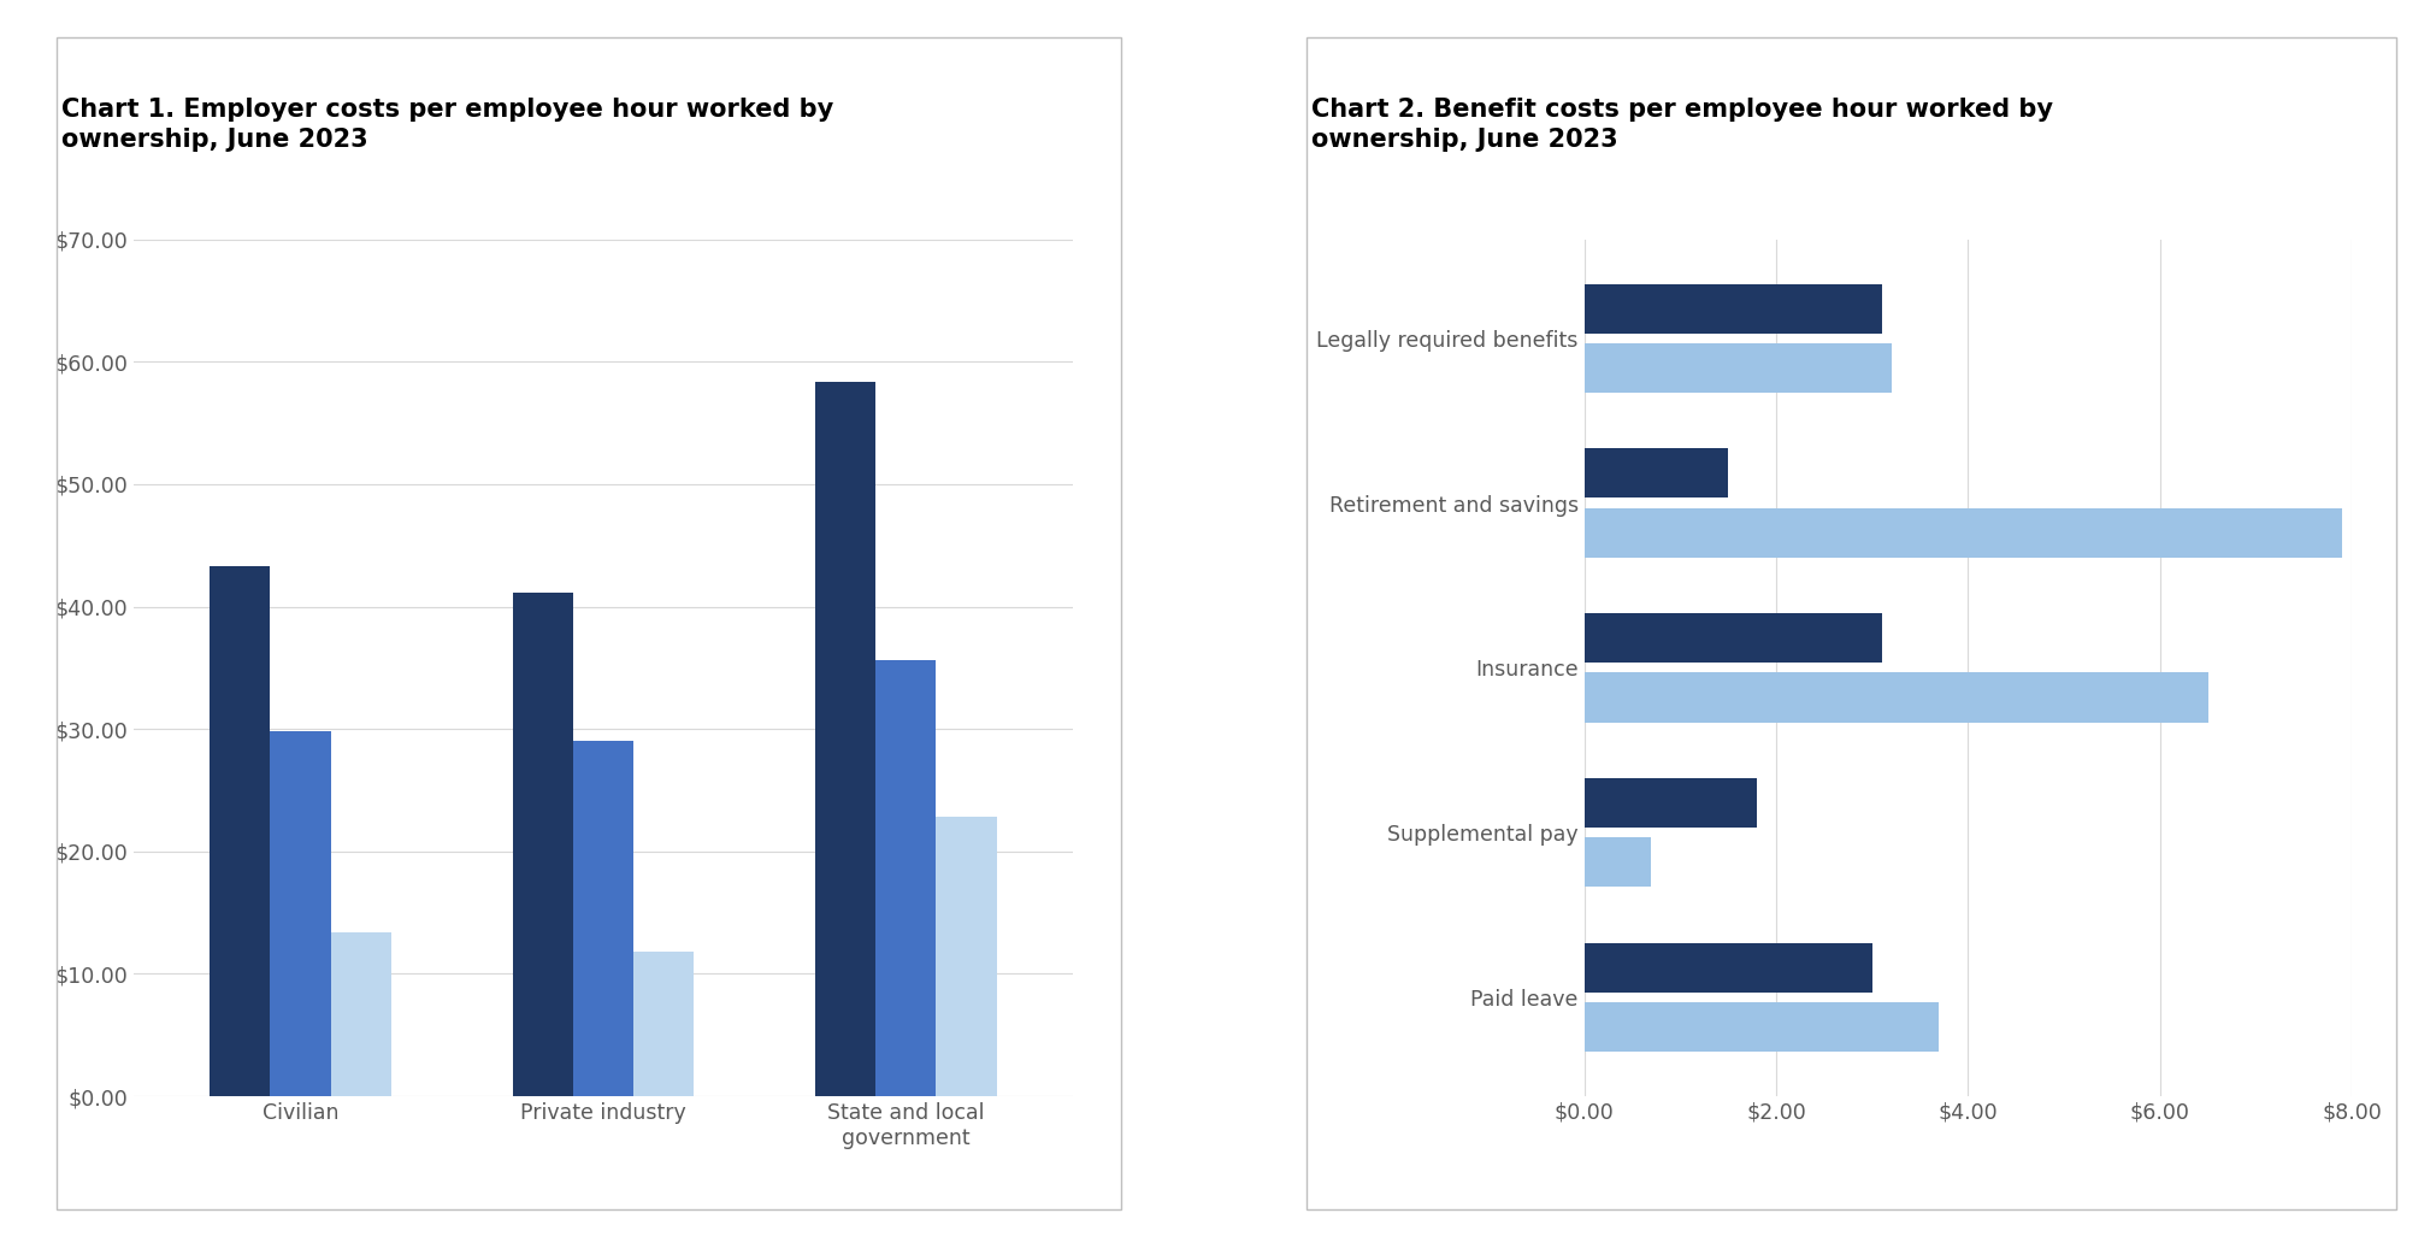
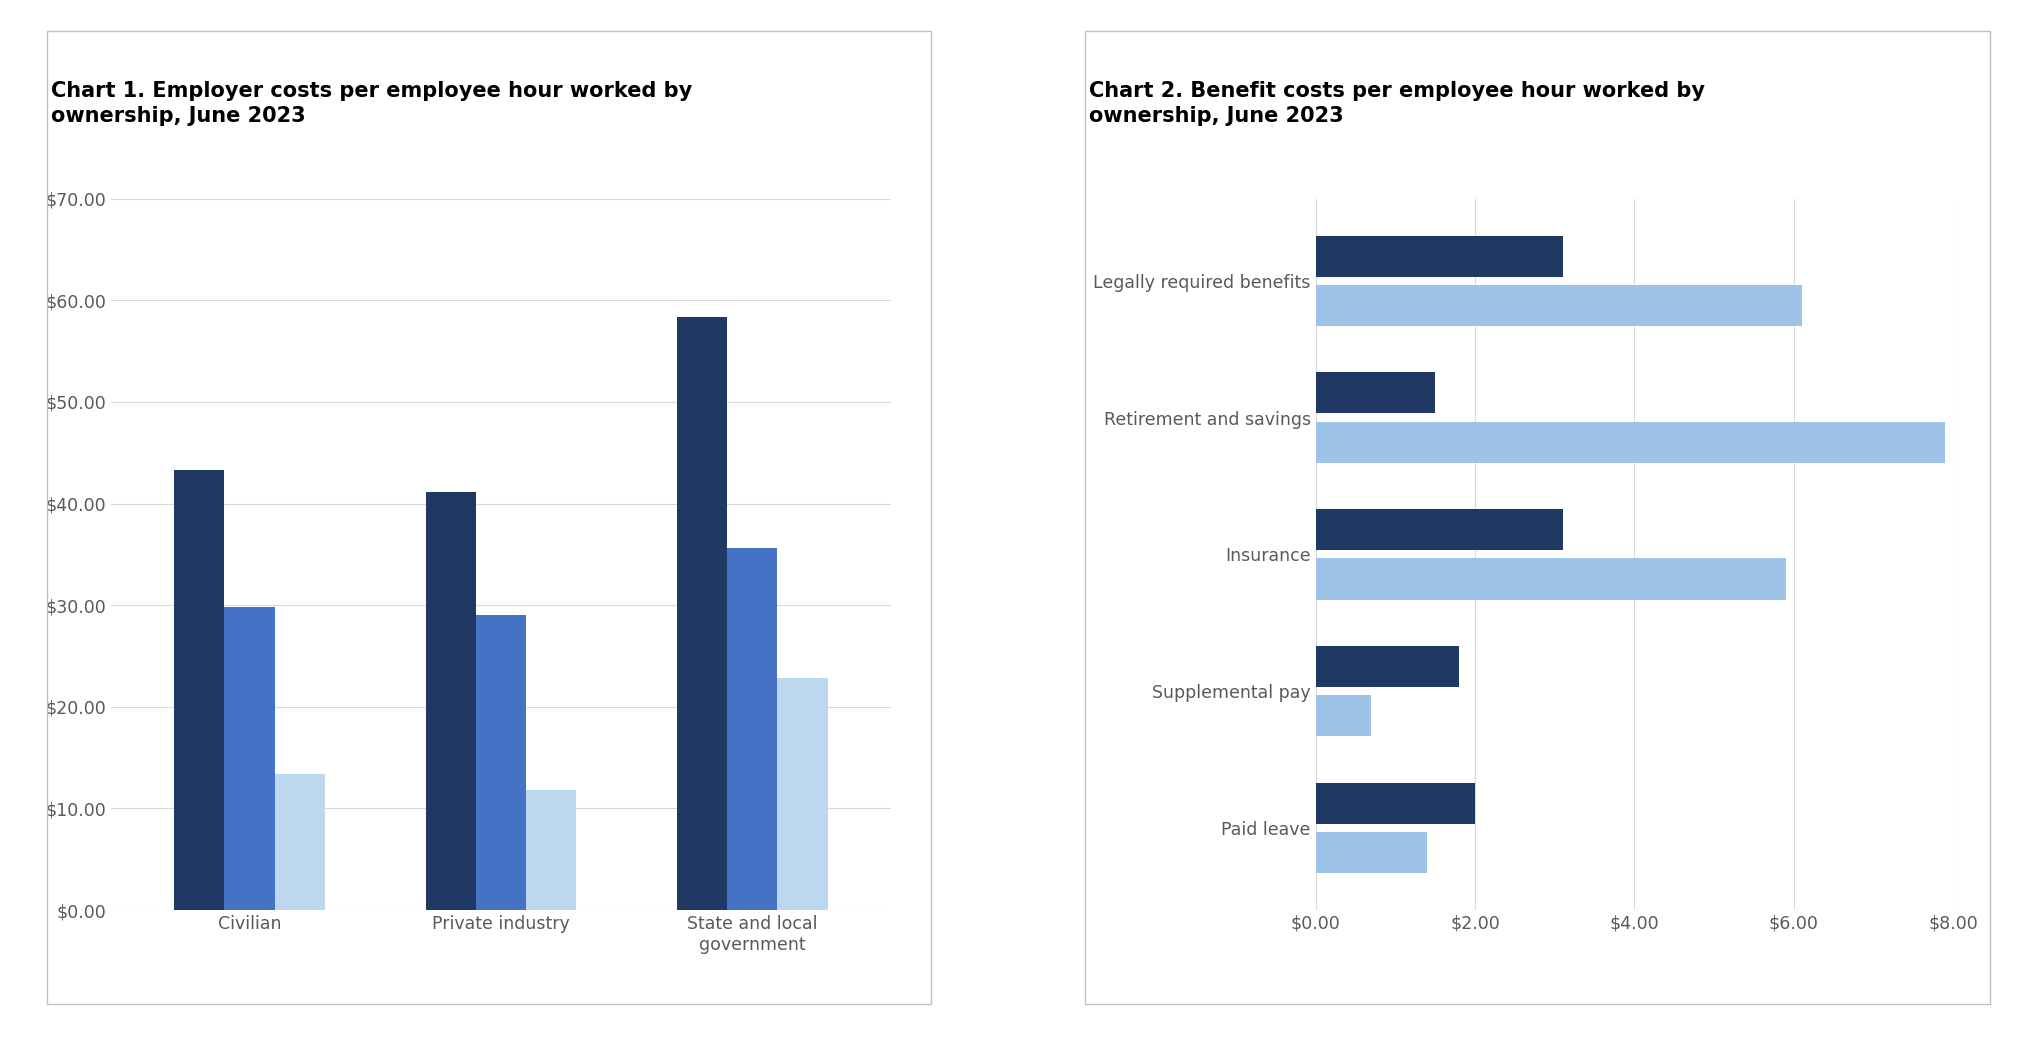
State and local government/Legally required benefits: $3.2 -> $6.1
State and local government/Insurance: $6.5 -> $5.9
Private industry/Paid leave: $3.0 -> $2.0
State and local government/Paid leave: $3.7 -> $1.4
